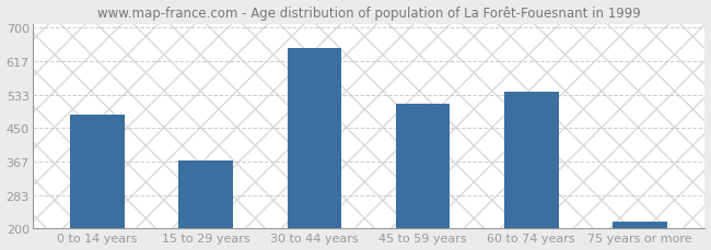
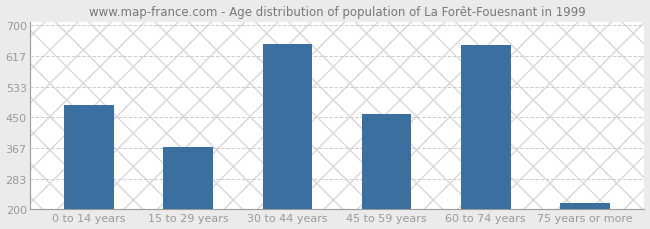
45 to 59 years: 511 -> 460
60 to 74 years: 540 -> 645
